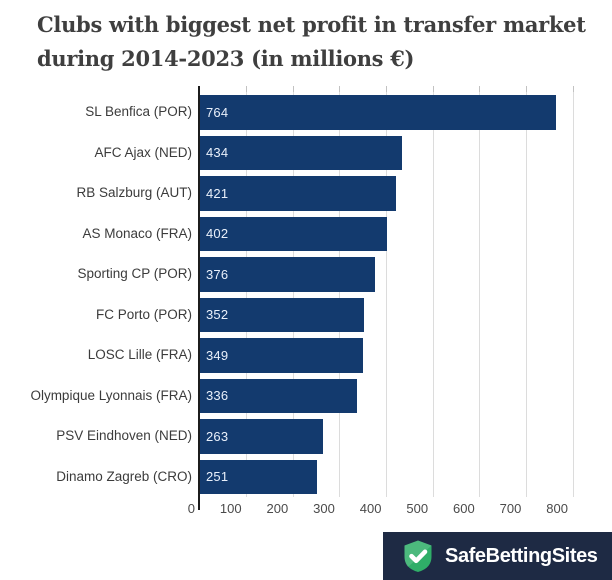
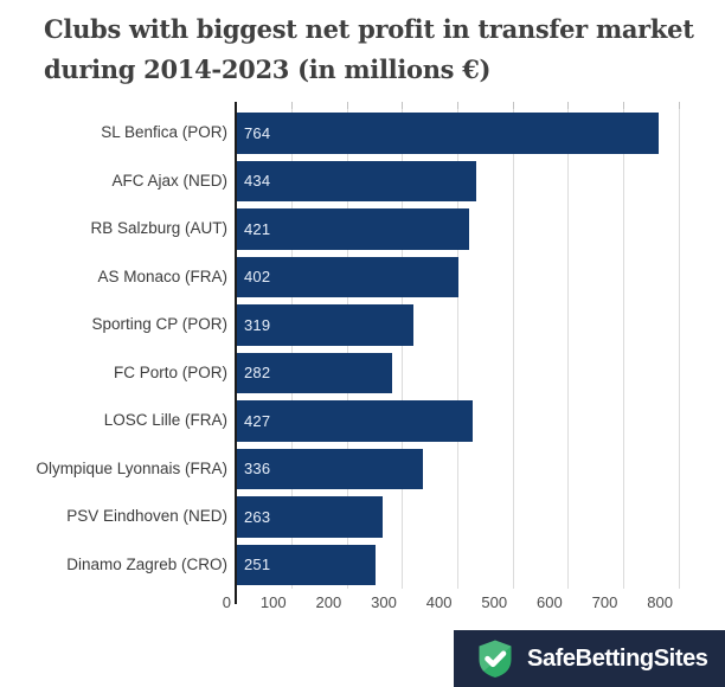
Sporting CP (POR): 376 -> 319
FC Porto (POR): 352 -> 282
LOSC Lille (FRA): 349 -> 427
